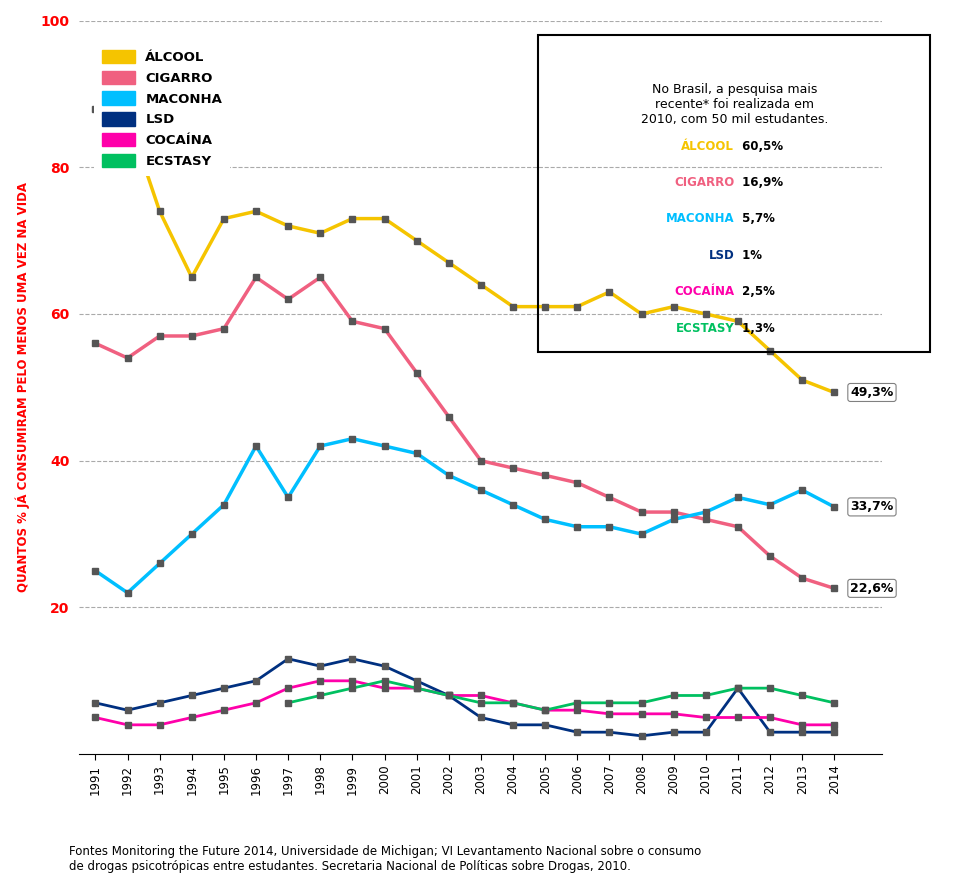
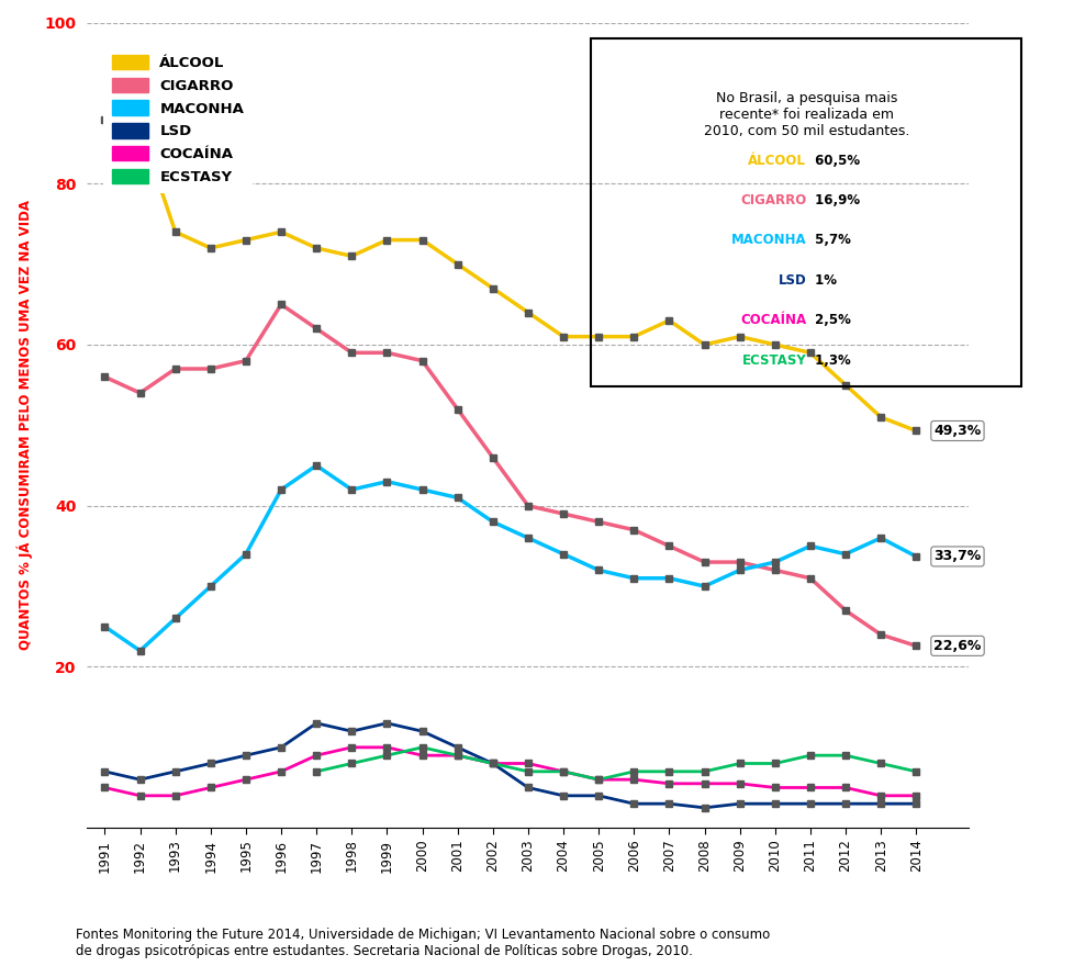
ÁLCOOL/1994: 65.0 -> 72.0
MACONHA/1997: 35.0 -> 45.0
CIGARRO/1998: 65.0 -> 59.0
LSD/2011: 9.0 -> 3.0
